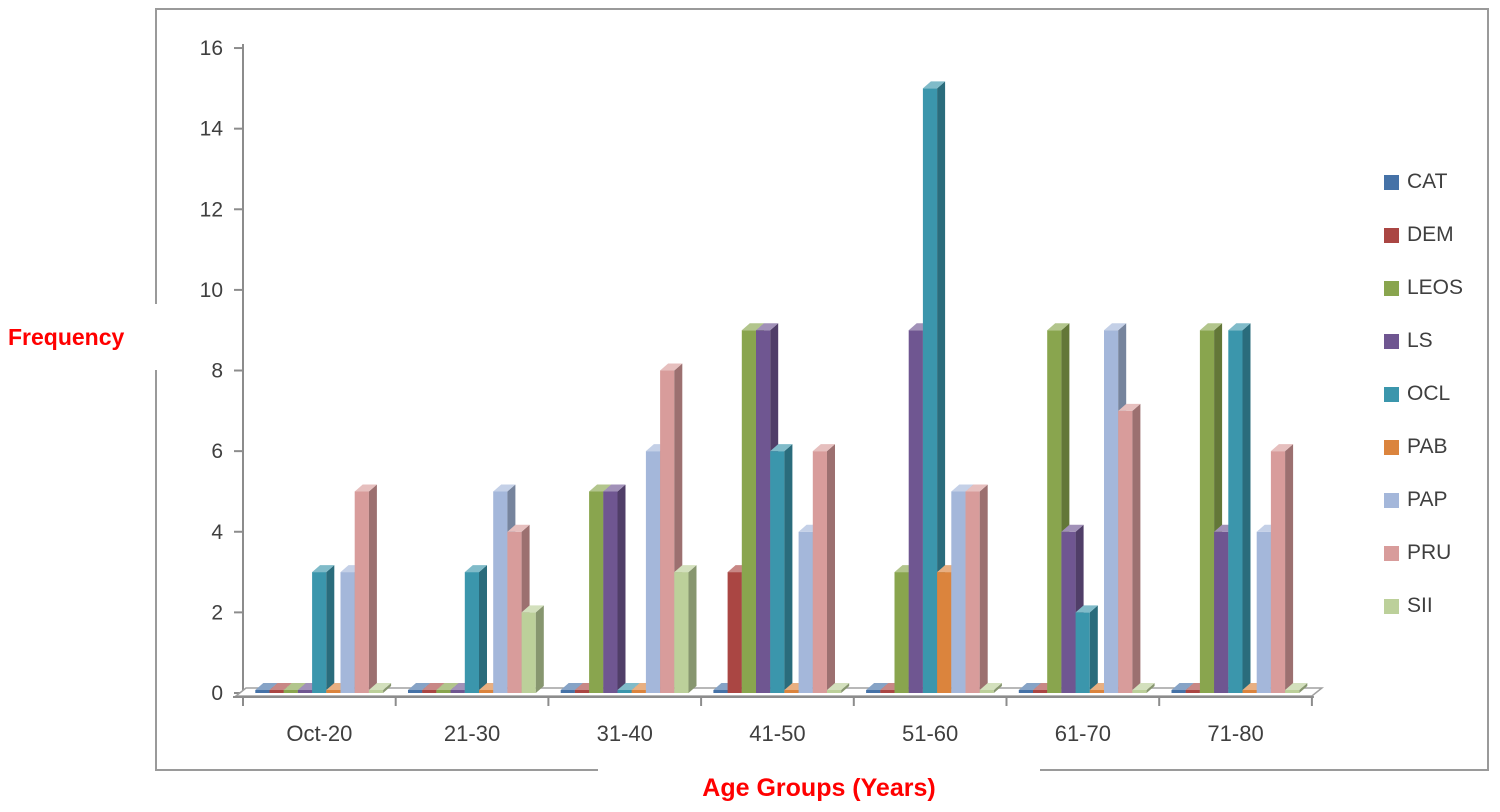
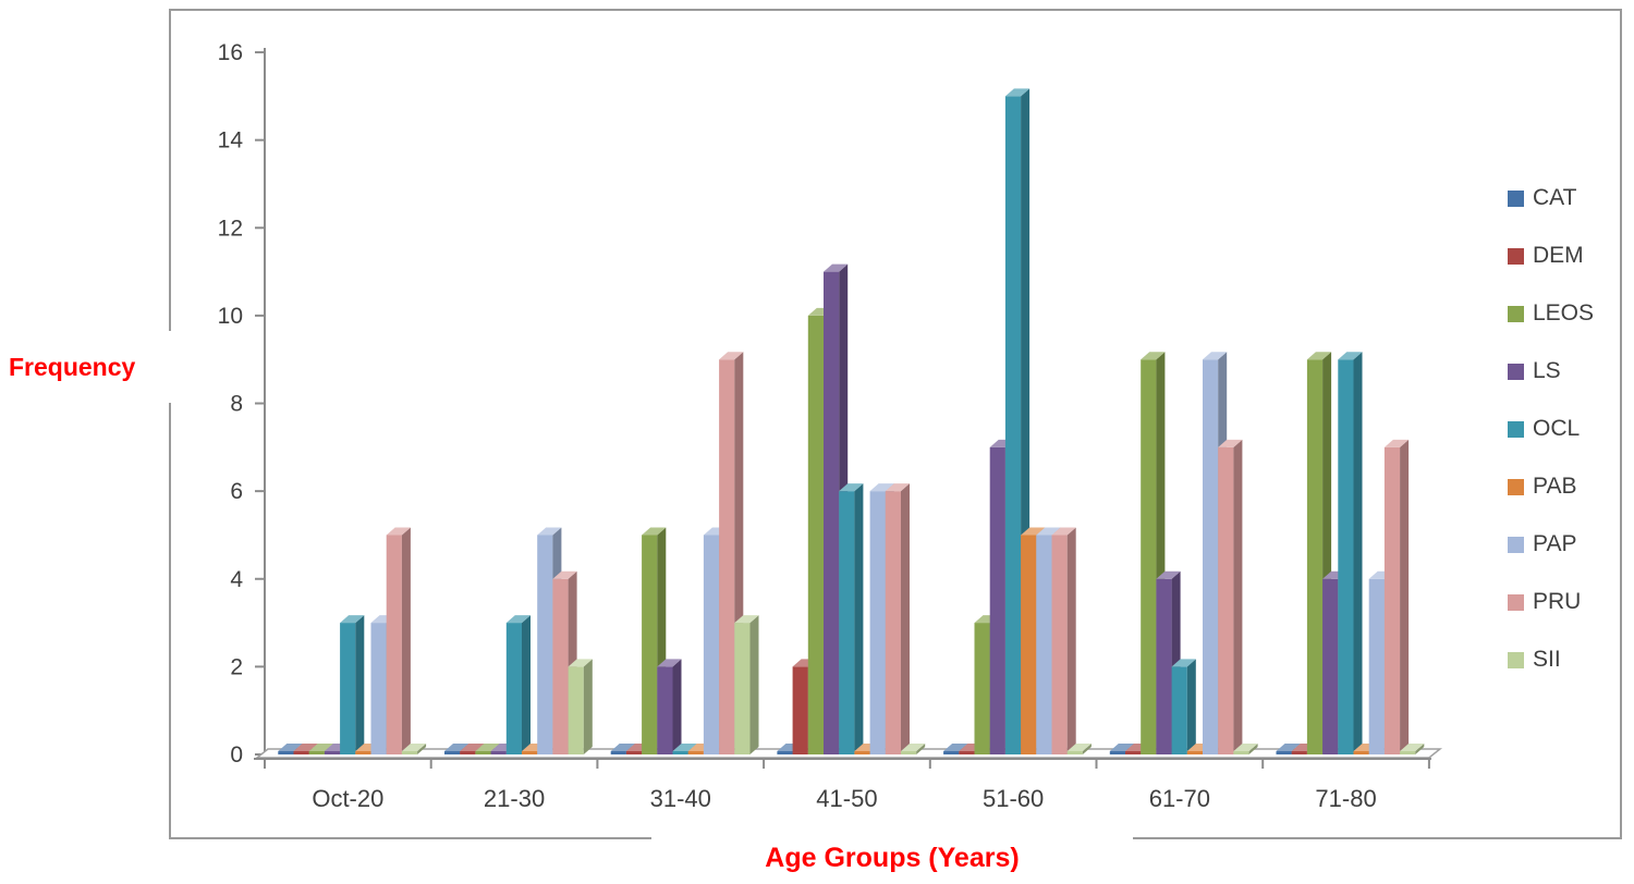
LS/31-40: 5 -> 2
PAP/31-40: 6 -> 5
PRU/31-40: 8 -> 9
DEM/41-50: 3 -> 2
LEOS/41-50: 9 -> 10
LS/41-50: 9 -> 11
PAP/41-50: 4 -> 6
LS/51-60: 9 -> 7
PAB/51-60: 3 -> 5
PRU/71-80: 6 -> 7
